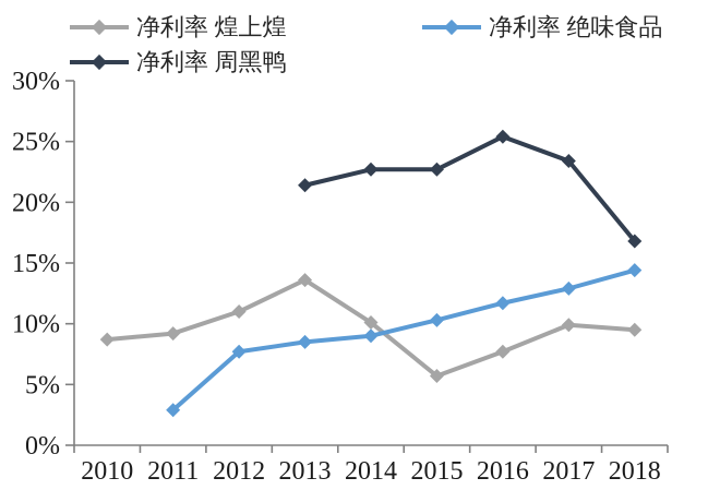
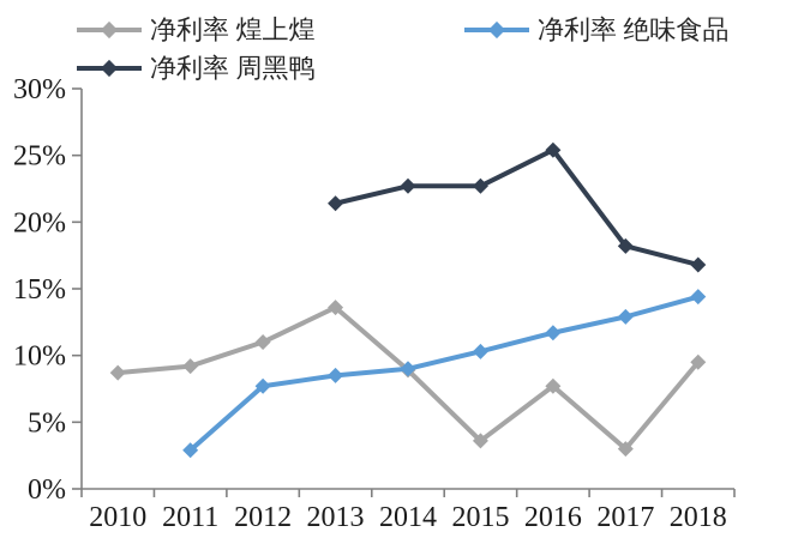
净利率 煌上煌/2014: 10.1% -> 8.9%
净利率 煌上煌/2015: 5.7% -> 3.6%
净利率 煌上煌/2017: 9.9% -> 3.0%
净利率 周黑鸭/2017: 23.4% -> 18.2%
